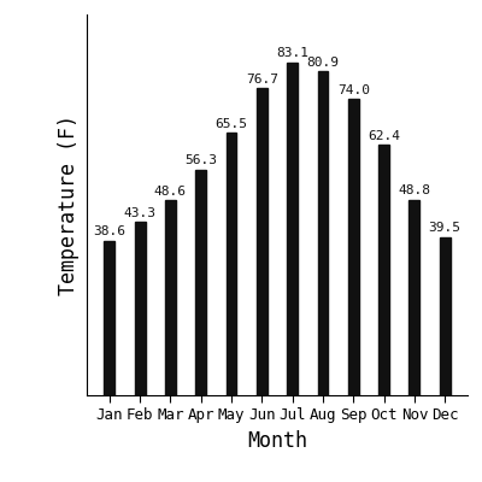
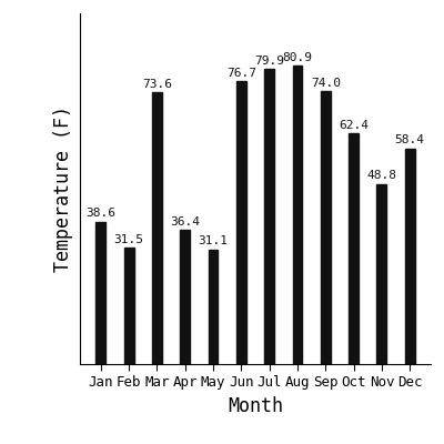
Feb: 43.3 -> 31.5
Mar: 48.6 -> 73.6
Apr: 56.3 -> 36.4
May: 65.5 -> 31.1
Jul: 83.1 -> 79.9
Dec: 39.5 -> 58.4
